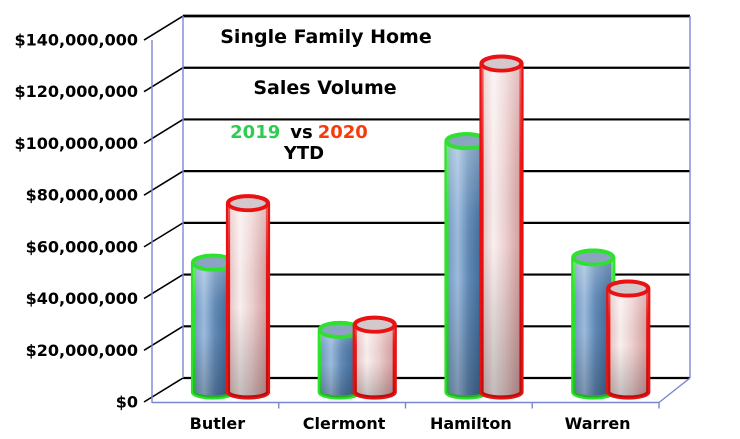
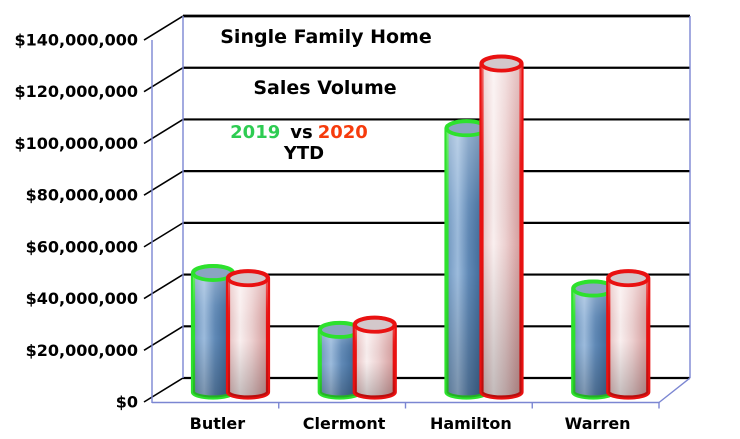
2019/Butler: $50000000 -> $46000000
2020/Butler: $73000000 -> $44000000
2019/Hamilton: $97000000 -> $102000000
2019/Warren: $52000000 -> $40000000
2020/Warren: $40000000 -> $44000000
